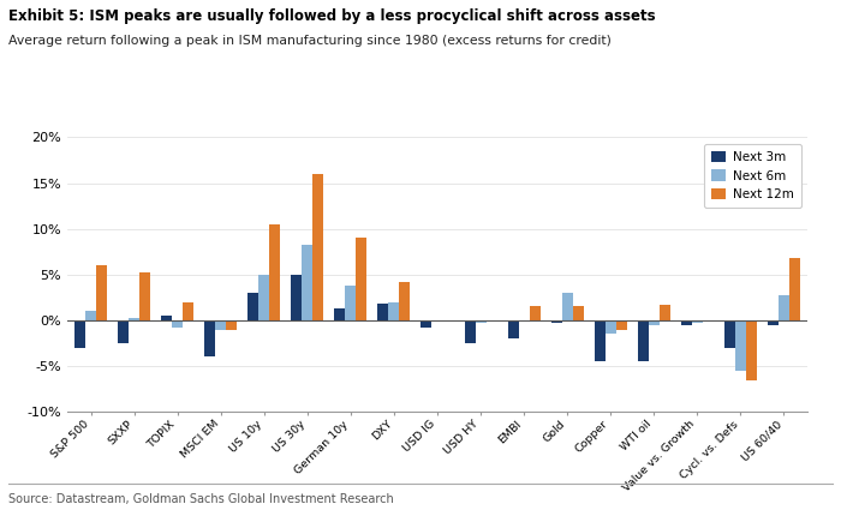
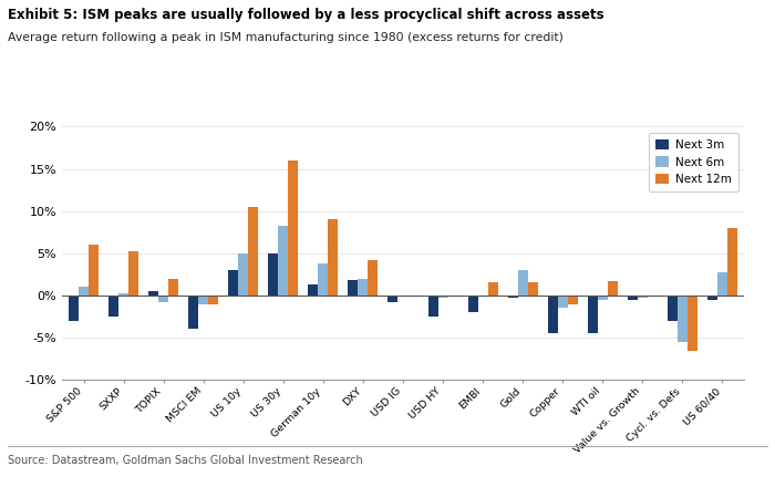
Next 12m/US 60/40: 6.8% -> 8.0%
